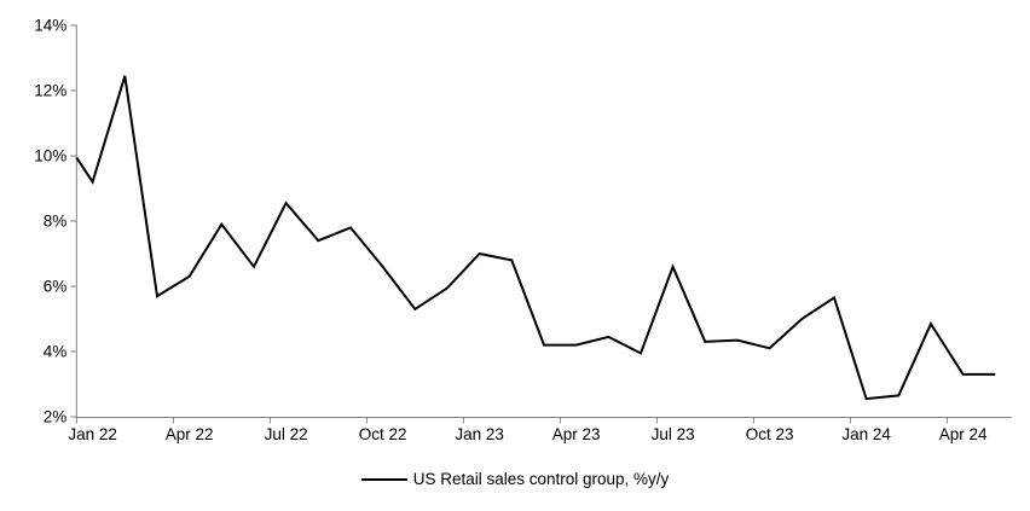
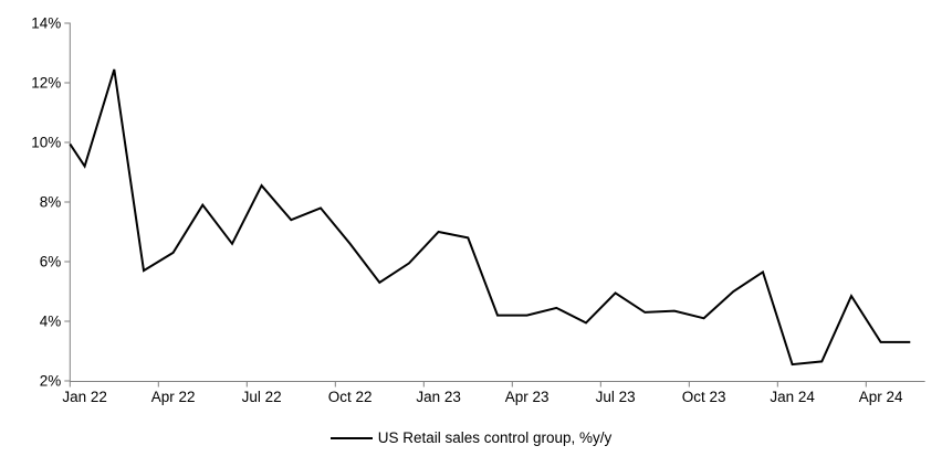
Jul 23: 6.6% -> 5.0%
